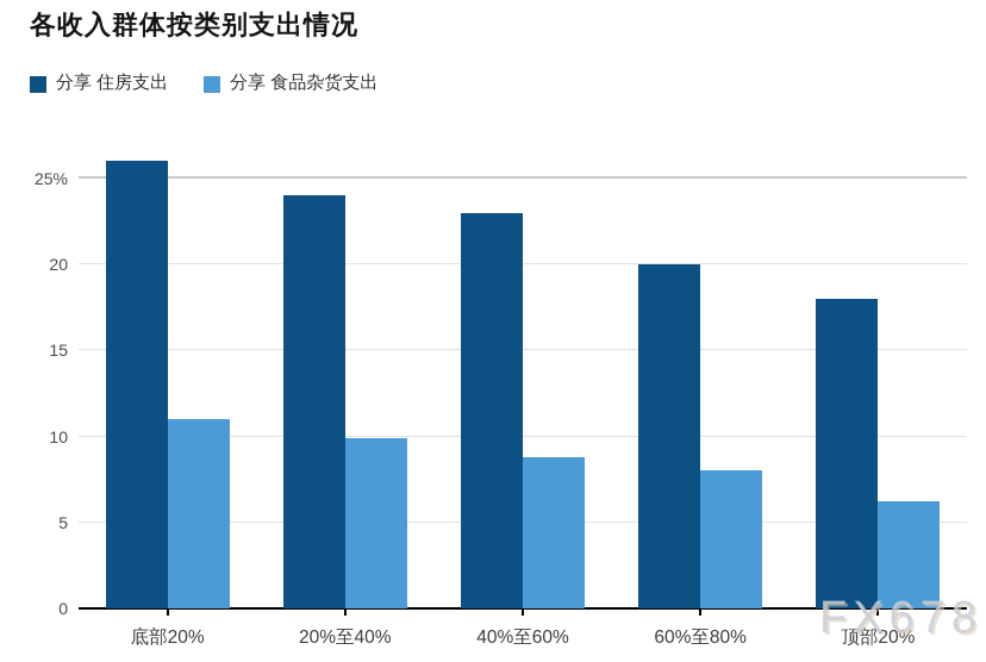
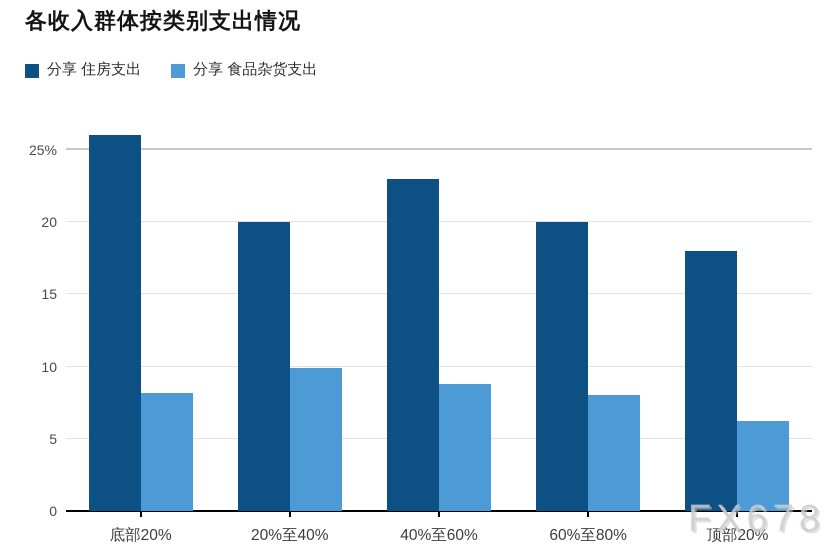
分享 食品杂货支出/底部20%: 11.0% -> 8.2%
分享 住房支出/20%至40%: 24% -> 20%
